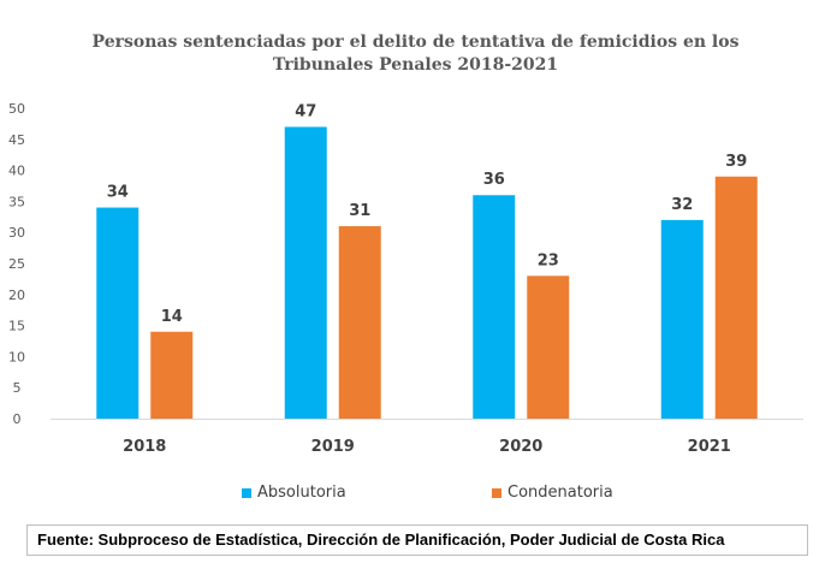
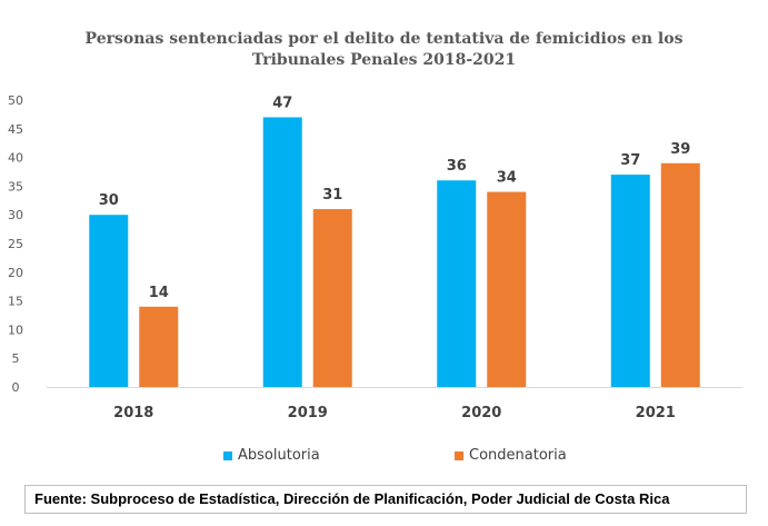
Absolutoria/2018: 34 -> 30
Condenatoria/2020: 23 -> 34
Absolutoria/2021: 32 -> 37
